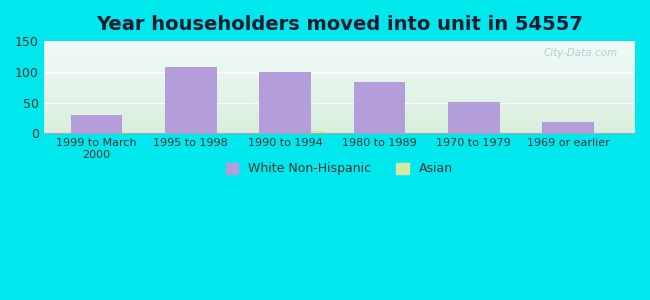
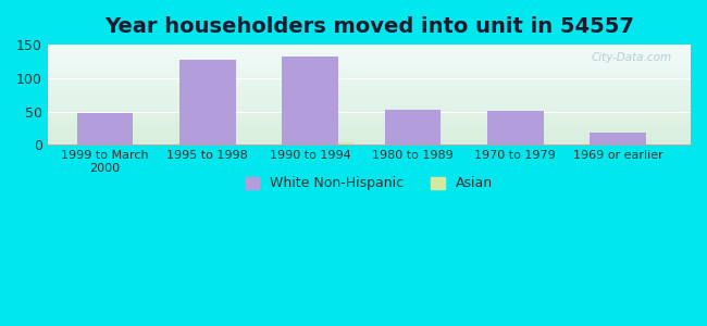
White Non-Hispanic/1999 to March 2000: 30 -> 48
White Non-Hispanic/1995 to 1998: 108 -> 128
White Non-Hispanic/1990 to 1994: 100 -> 132
White Non-Hispanic/1980 to 1989: 83 -> 52
